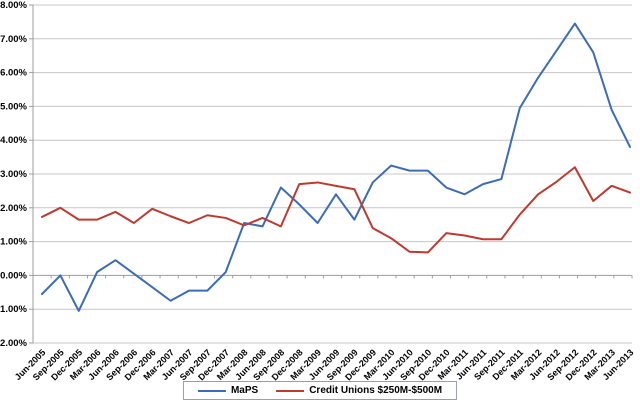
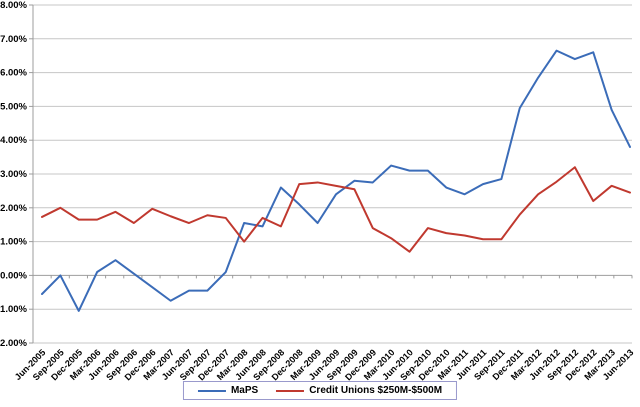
Credit Unions $250M-$500M/Mar-2008: 1.5% -> 1.0%
MaPS/Sep-2009: 1.6% -> 2.8%
Credit Unions $250M-$500M/Sep-2010: 0.7% -> 1.4%
MaPS/Sep-2012: 7.5% -> 6.4%
